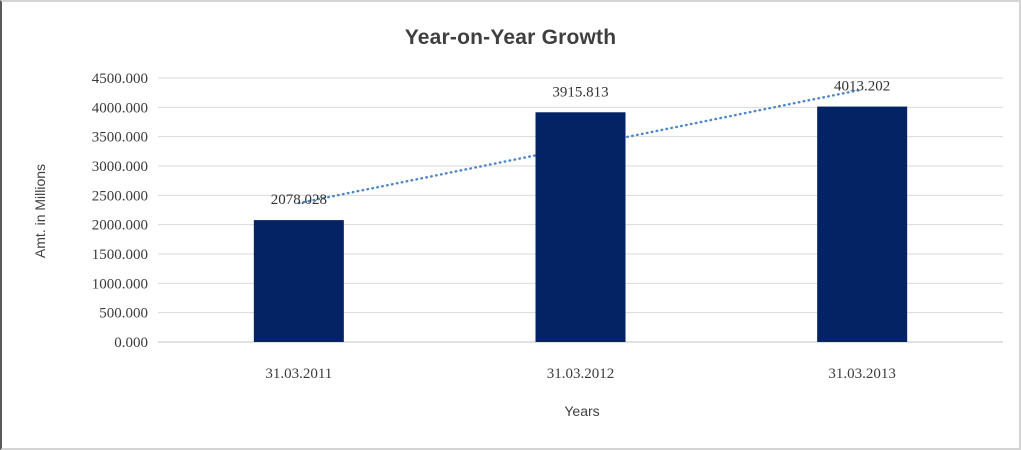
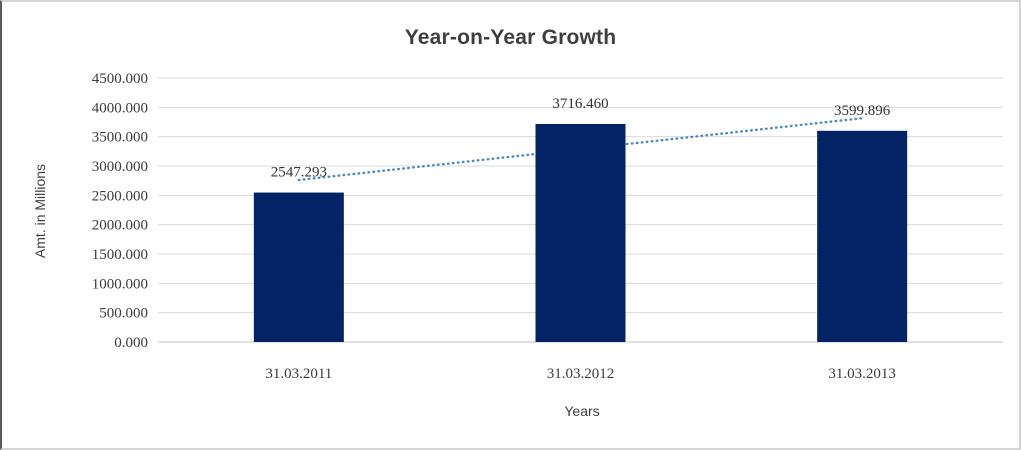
31.03.2011: 2078.028 -> 2547.293
31.03.2012: 3915.813 -> 3716.460
31.03.2013: 4013.202 -> 3599.896
